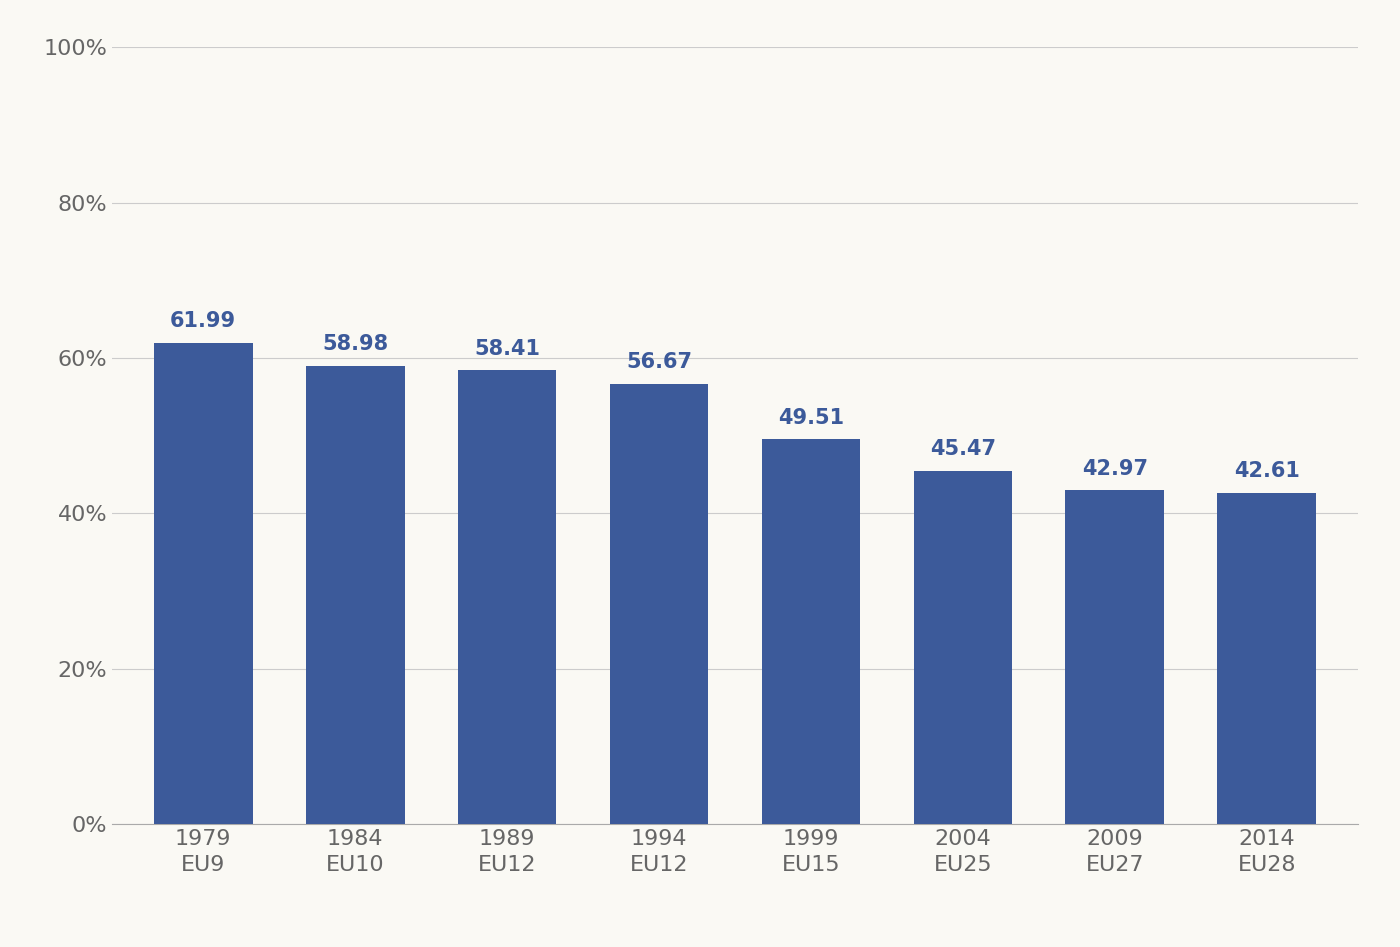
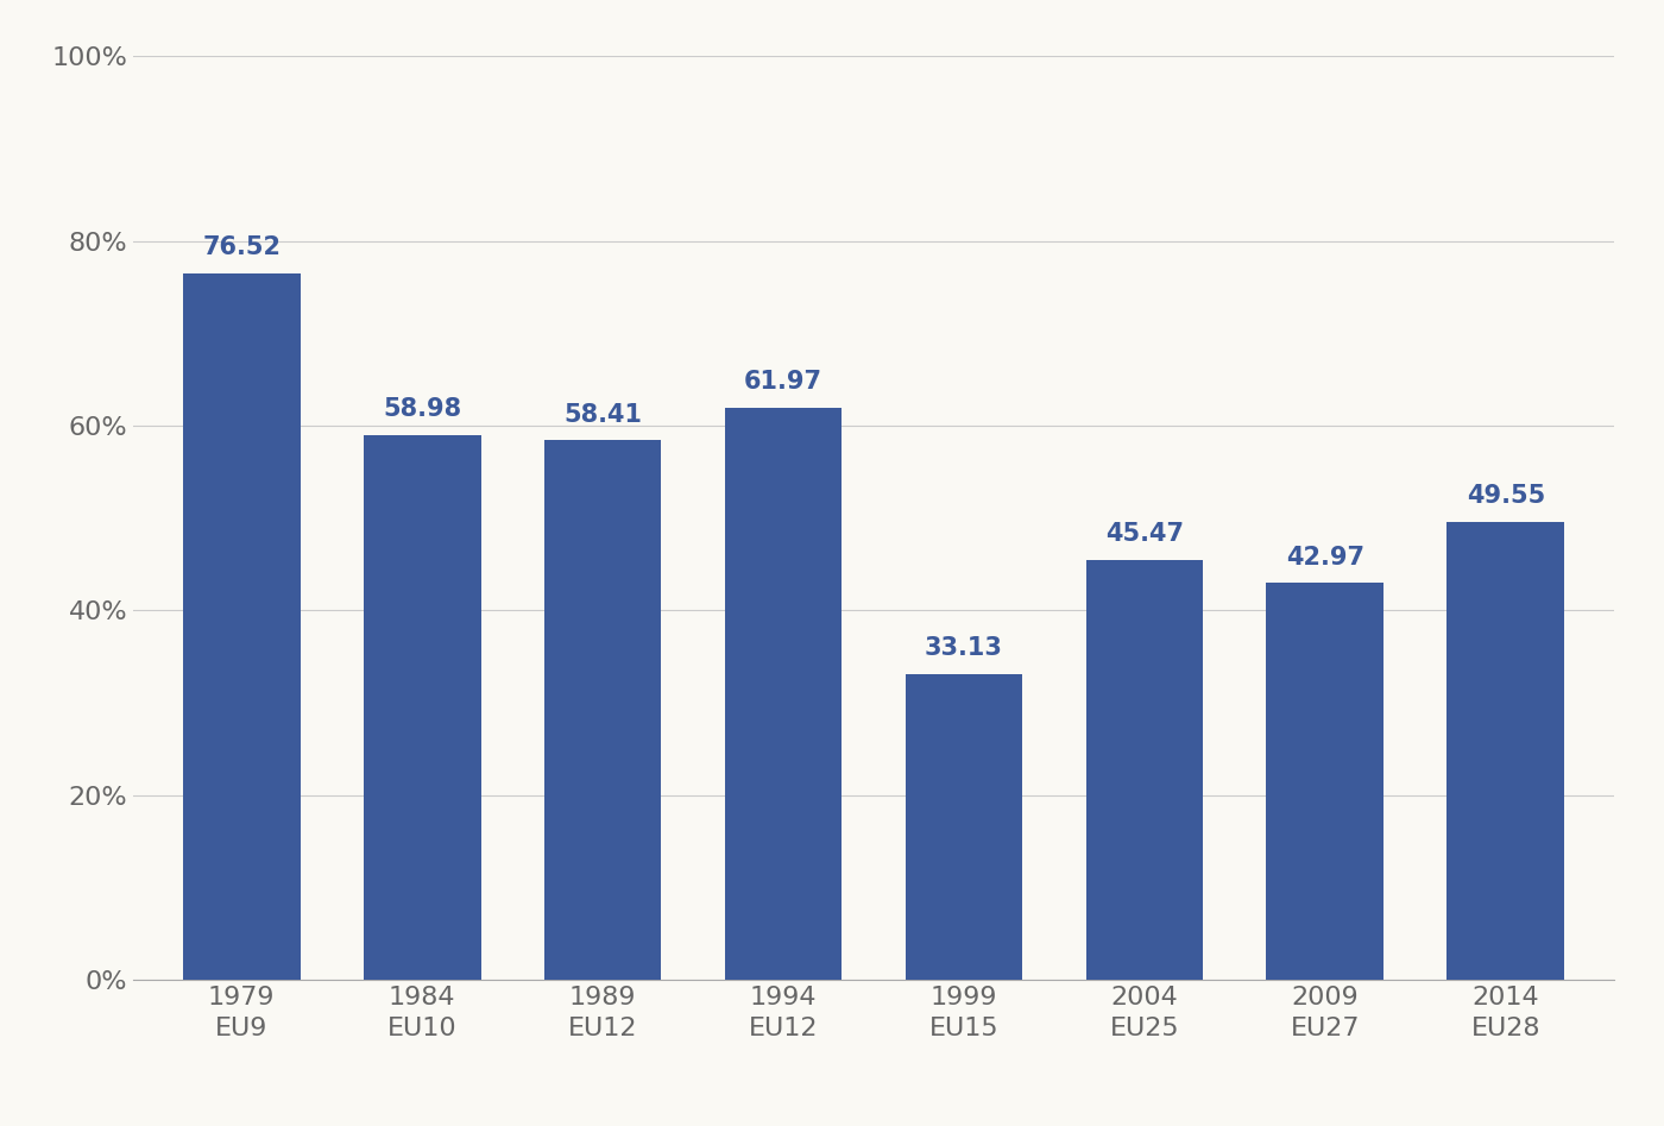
1979 EU9: 61.99 -> 76.52
1994 EU12: 56.67 -> 61.97
1999 EU15: 49.51 -> 33.13
2014 EU28: 42.61 -> 49.55
